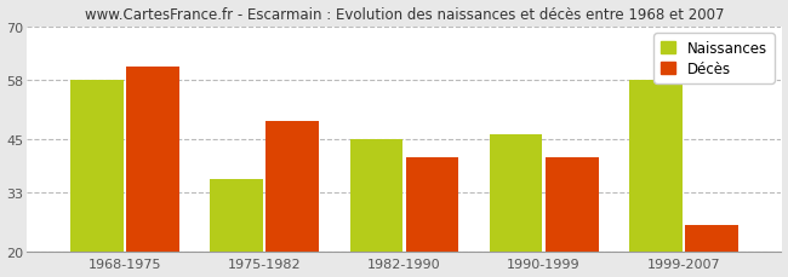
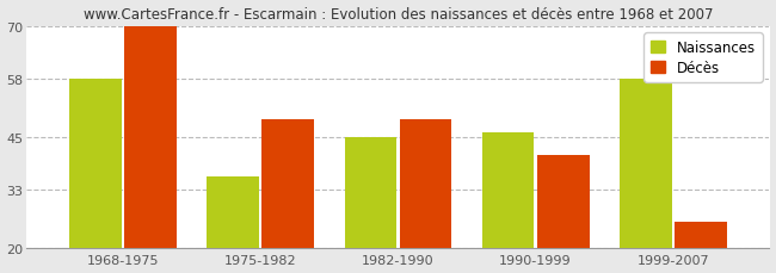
Décès/1968-1975: 61 -> 70
Décès/1982-1990: 41 -> 49
